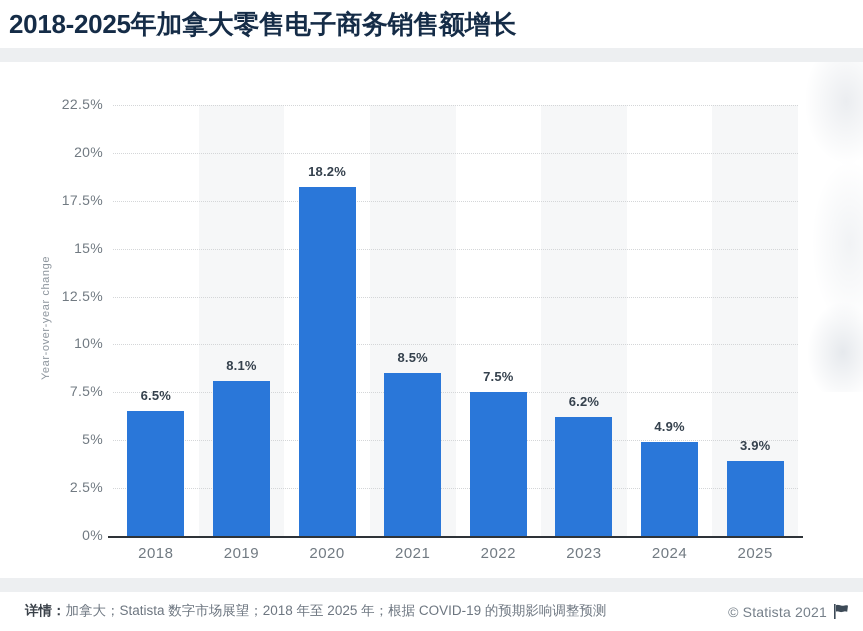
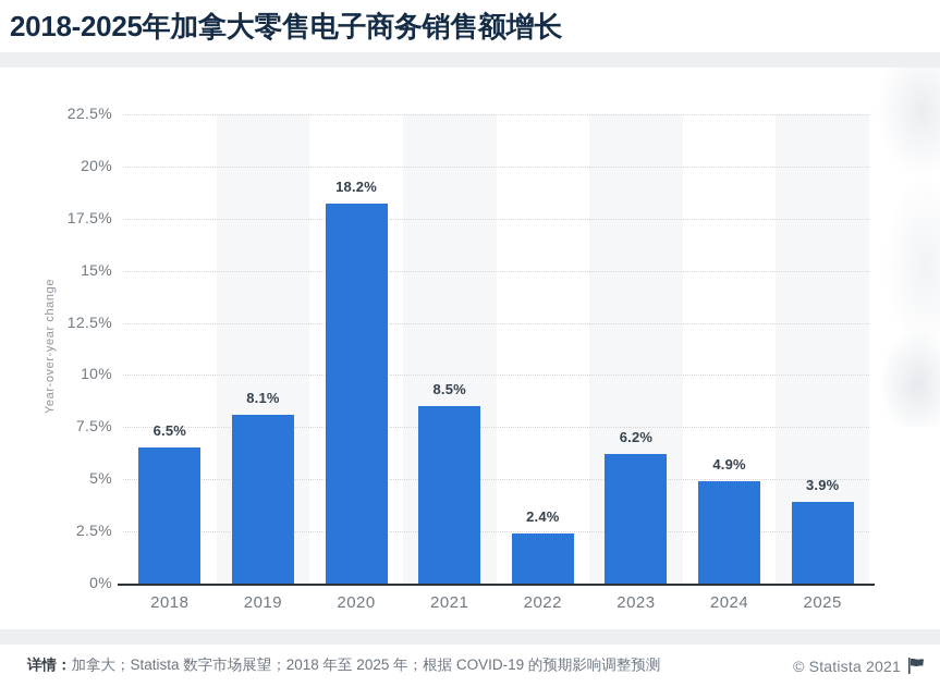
2022: 7.5% -> 2.4%
